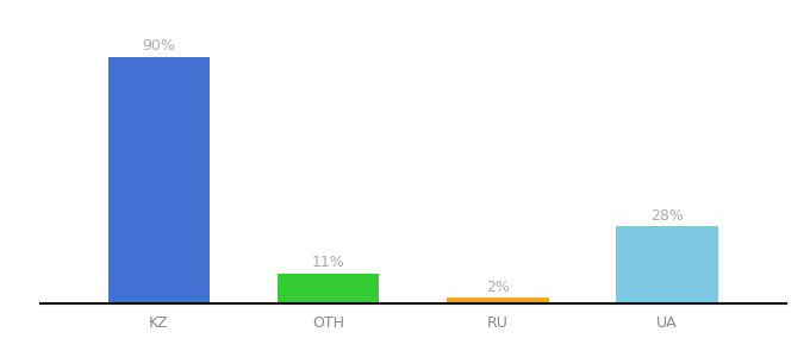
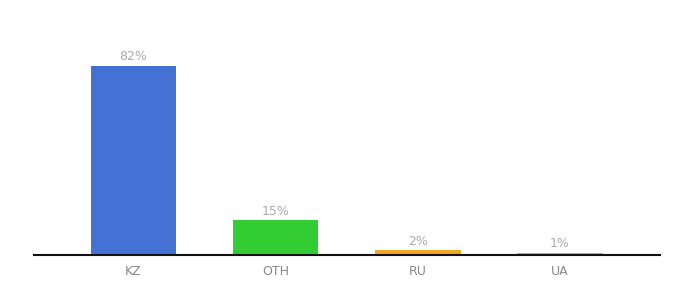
KZ: 90% -> 82%
OTH: 11% -> 15%
UA: 28% -> 1%
